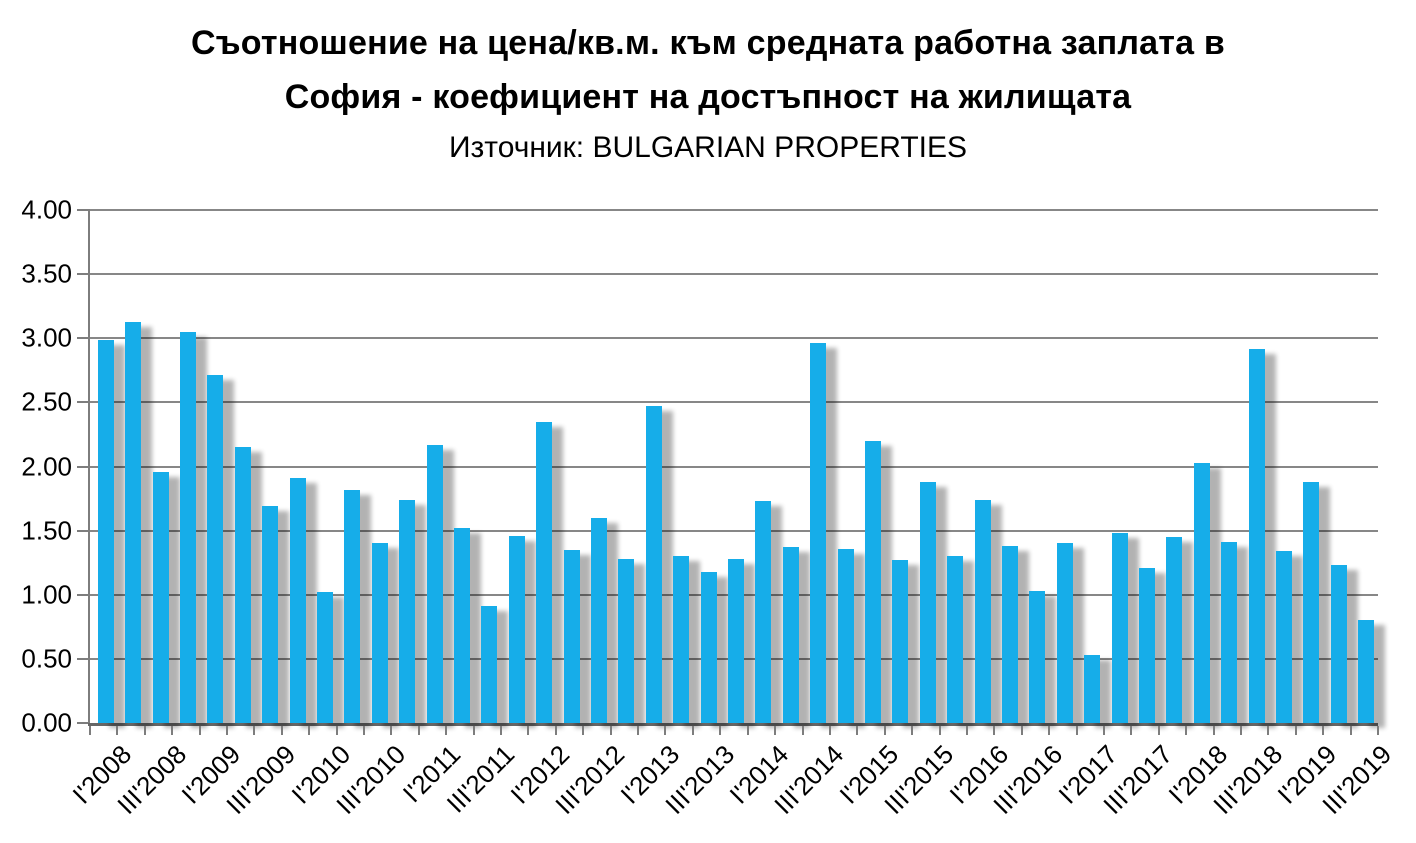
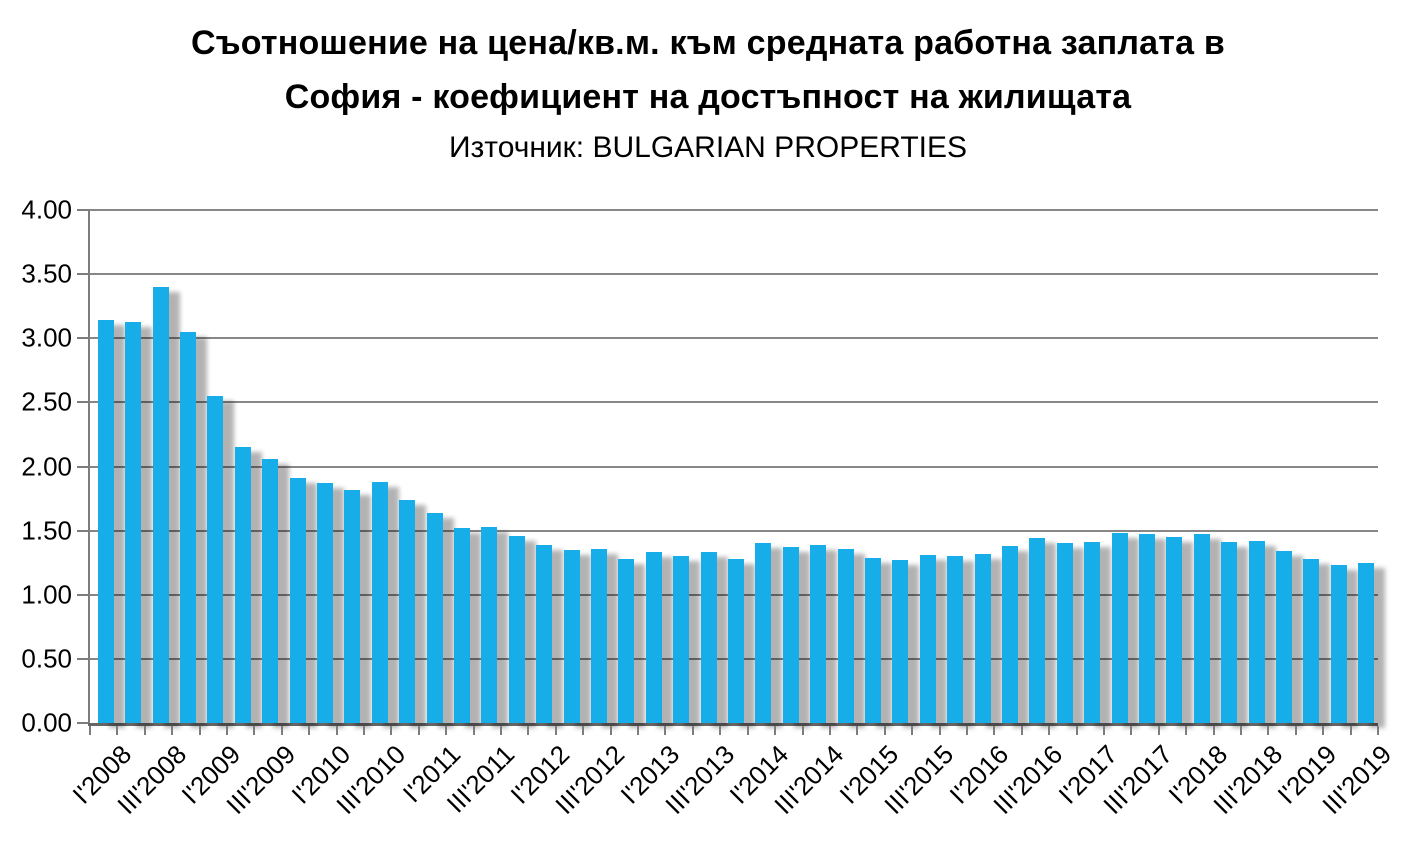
I'2008: 2.99 -> 3.14
III'2008: 1.96 -> 3.40
I'2009: 2.71 -> 2.55
III'2009: 1.69 -> 2.06
I'2010: 1.02 -> 1.87
III'2010: 1.40 -> 1.88
I'2011: 2.17 -> 1.64
III'2011: 0.91 -> 1.53
I'2012: 2.35 -> 1.39
III'2012: 1.60 -> 1.36
I'2013: 2.47 -> 1.33
III'2013: 1.18 -> 1.33
I'2014: 1.73 -> 1.40
III'2014: 2.96 -> 1.39
I'2015: 2.20 -> 1.29
III'2015: 1.88 -> 1.31
I'2016: 1.74 -> 1.32
III'2016: 1.03 -> 1.44
I'2017: 0.53 -> 1.41
III'2017: 1.21 -> 1.47
I'2018: 2.03 -> 1.47
III'2018: 2.92 -> 1.42
I'2019: 1.88 -> 1.28
III'2019: 0.80 -> 1.25
